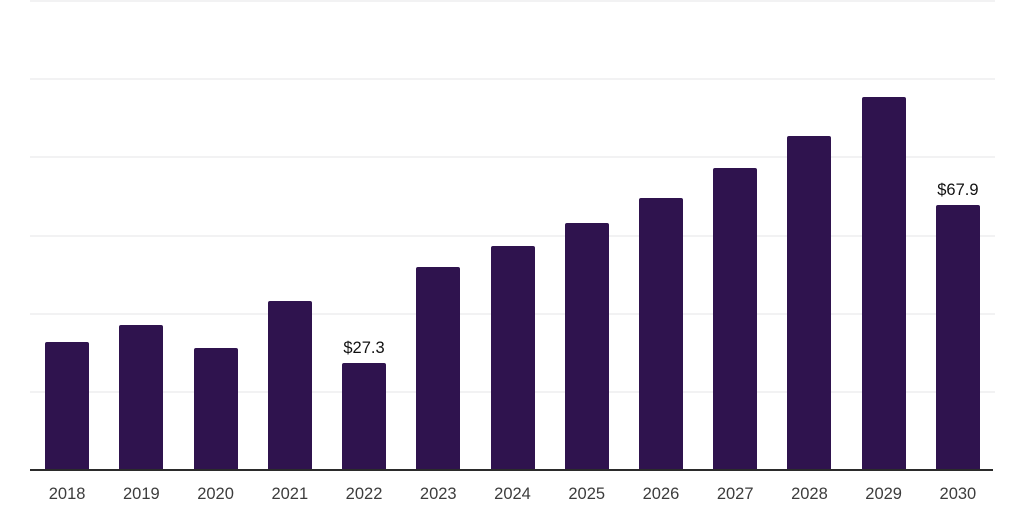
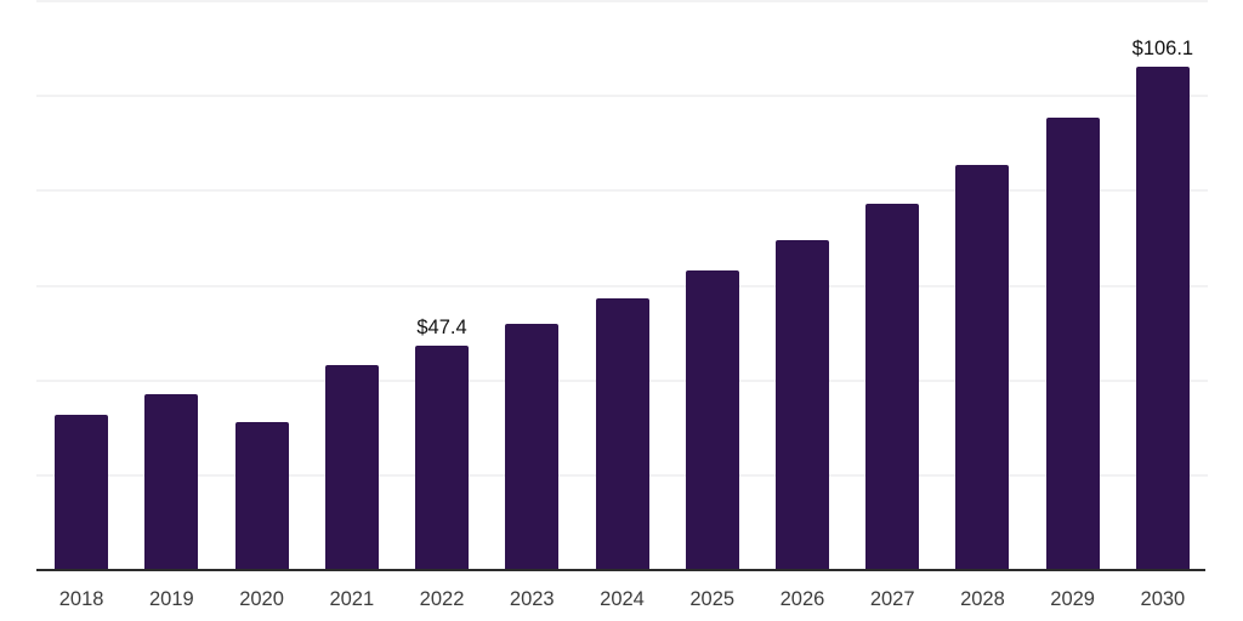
2022: $27.3 -> $47.4
2030: $67.9 -> $106.1
